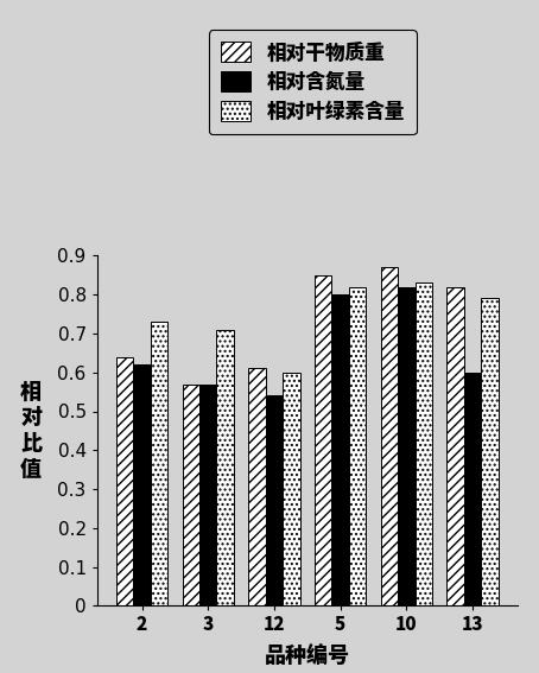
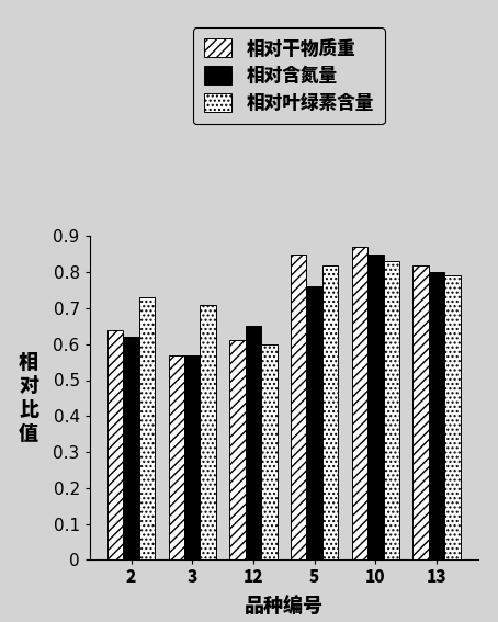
相对含氮量/12: 0.54 -> 0.65
相对含氮量/5: 0.80 -> 0.76
相对含氮量/10: 0.82 -> 0.85
相对含氮量/13: 0.60 -> 0.80
